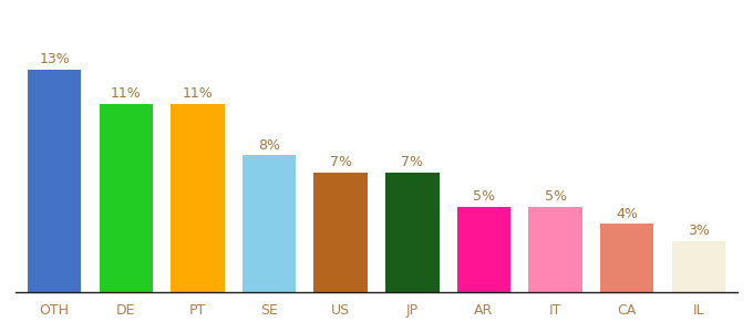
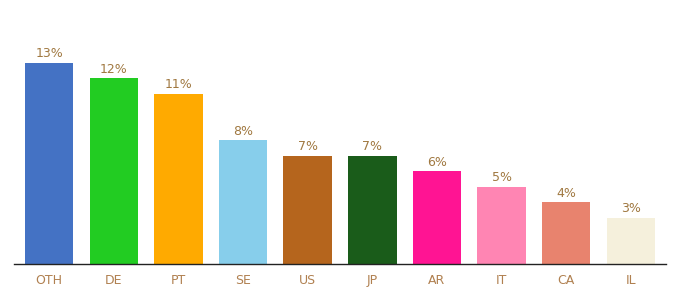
DE: 11% -> 12%
AR: 5% -> 6%
